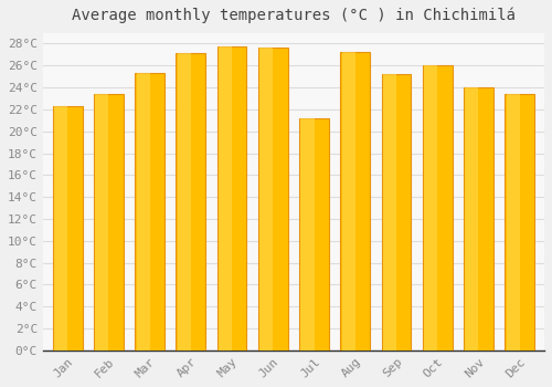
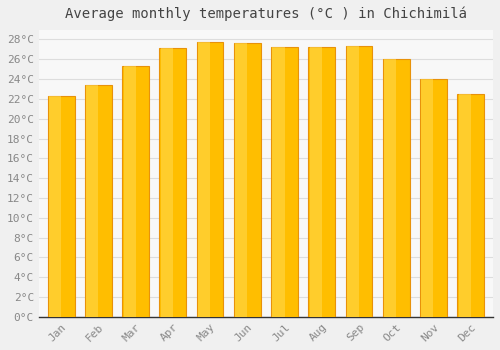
Jul: 21.2°C -> 27.2°C
Sep: 25.2°C -> 27.3°C
Dec: 23.4°C -> 22.5°C
